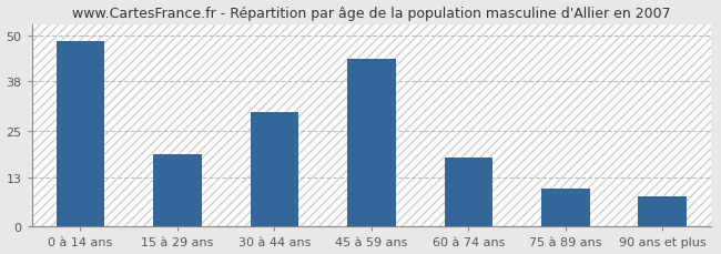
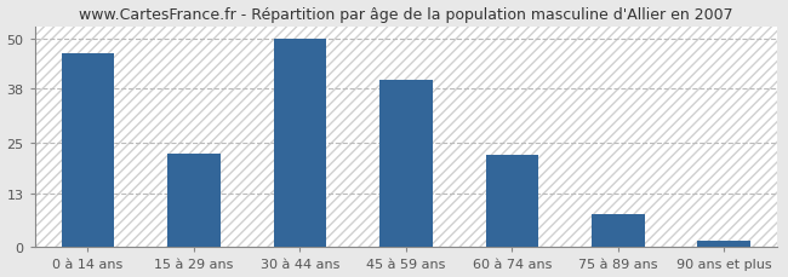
0 à 14 ans: 48.5 -> 46.5
15 à 29 ans: 19.0 -> 22.5
30 à 44 ans: 30.0 -> 50.0
45 à 59 ans: 44.0 -> 40.0
60 à 74 ans: 18.0 -> 22.0
75 à 89 ans: 10.0 -> 8.0
90 ans et plus: 8.0 -> 1.5
